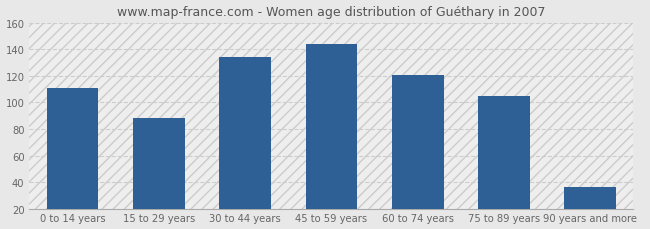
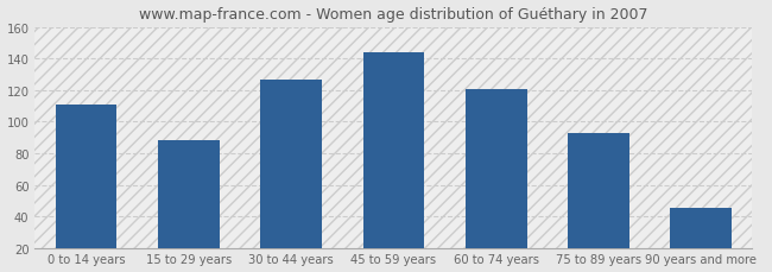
30 to 44 years: 134 -> 127
75 to 89 years: 105 -> 93
90 years and more: 36 -> 45
